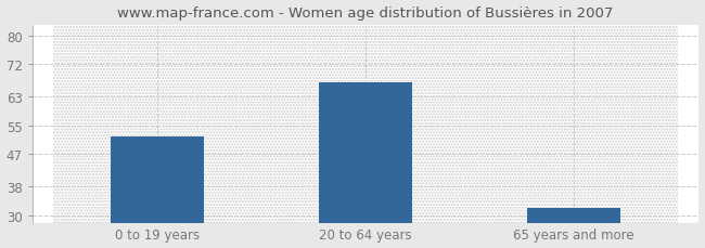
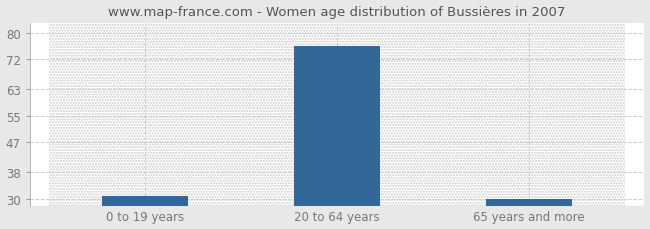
0 to 19 years: 52 -> 31
20 to 64 years: 67 -> 76
65 years and more: 32 -> 30
